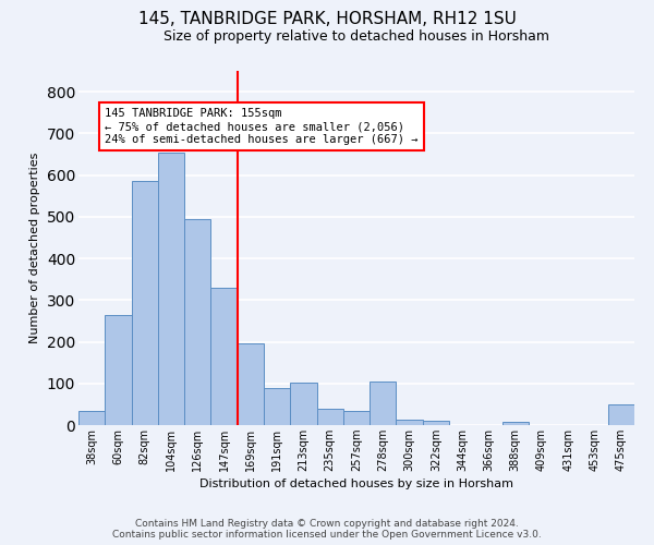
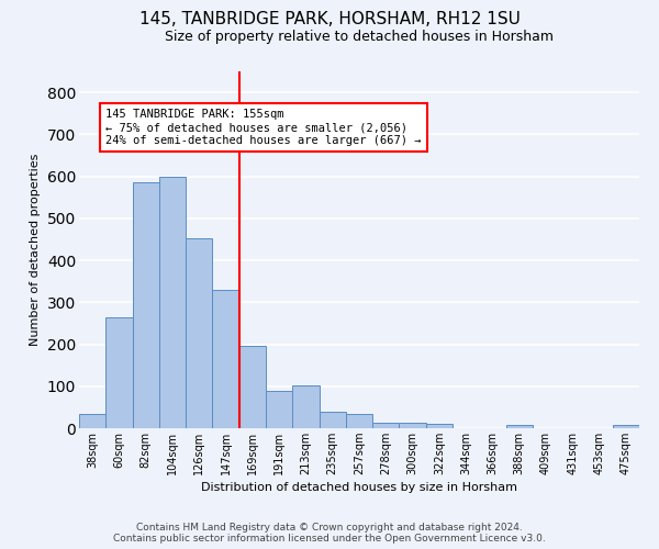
104sqm: 655 -> 600
126sqm: 495 -> 453
278sqm: 105 -> 14
475sqm: 50 -> 8
